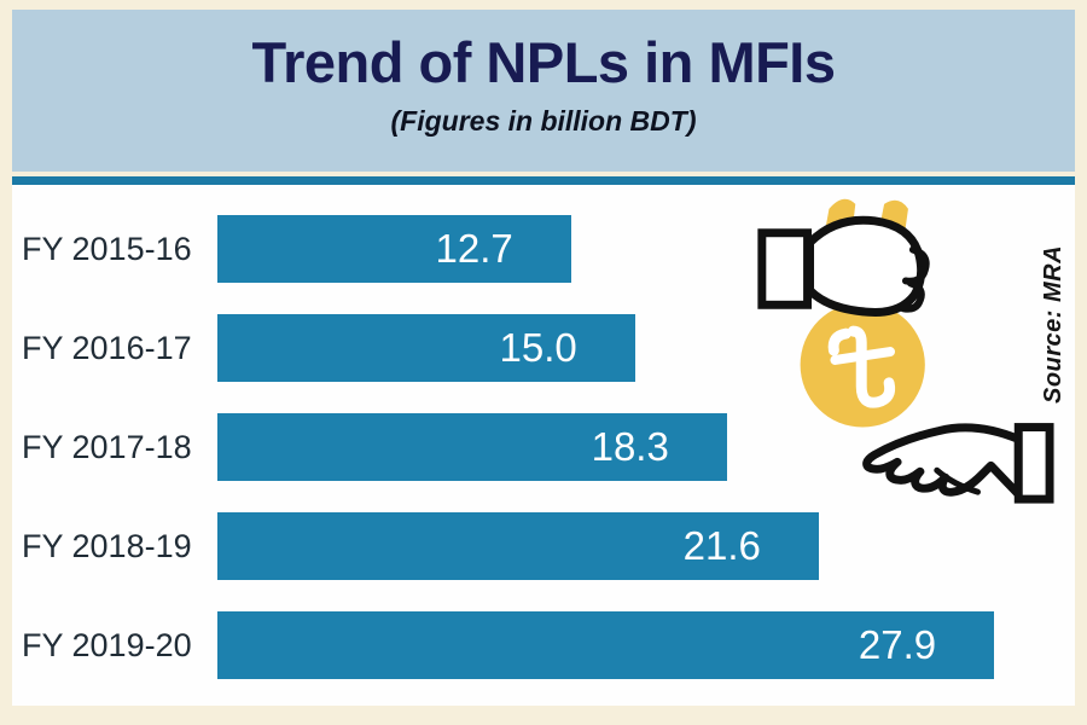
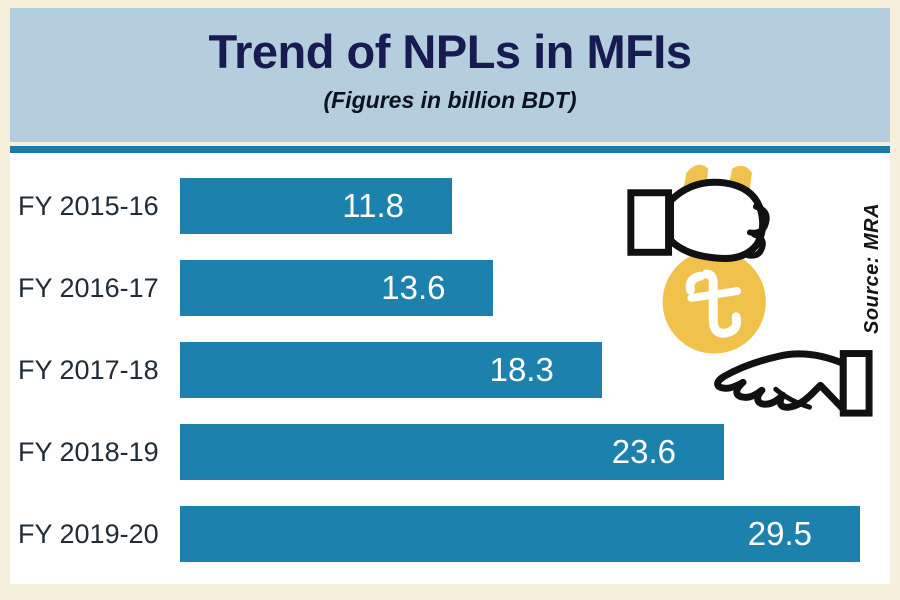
FY 2015-16: 12.7 -> 11.8
FY 2016-17: 15.0 -> 13.6
FY 2018-19: 21.6 -> 23.6
FY 2019-20: 27.9 -> 29.5
